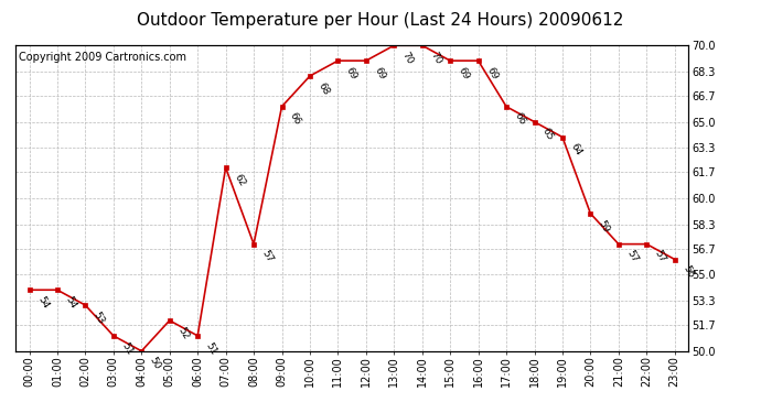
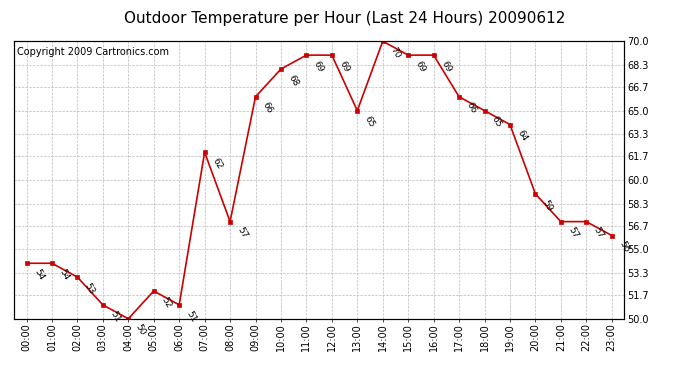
13:00: 70 -> 65
